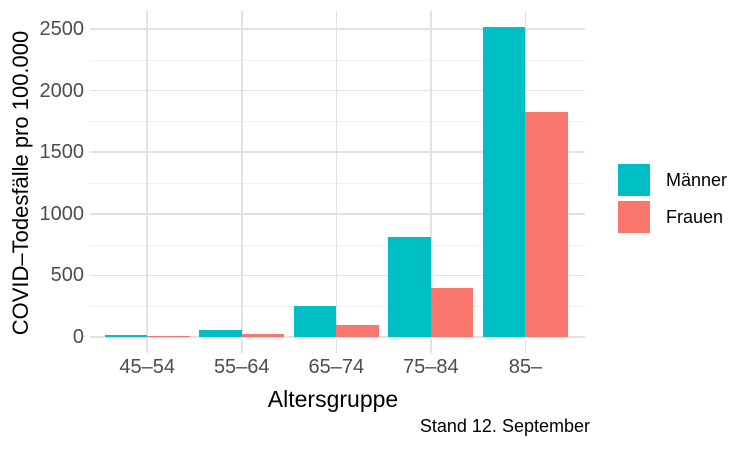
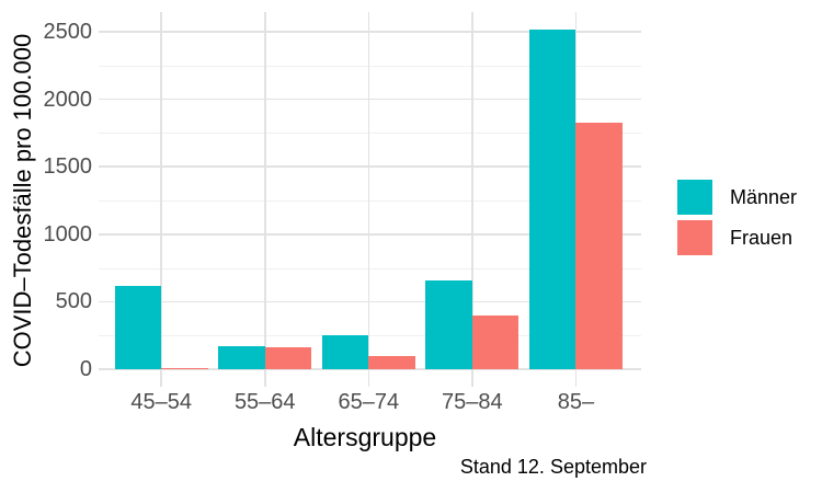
Männer/45–54: 10 -> 620
Männer/55–64: 60 -> 170
Frauen/55–64: 20 -> 160
Männer/75–84: 810 -> 660
